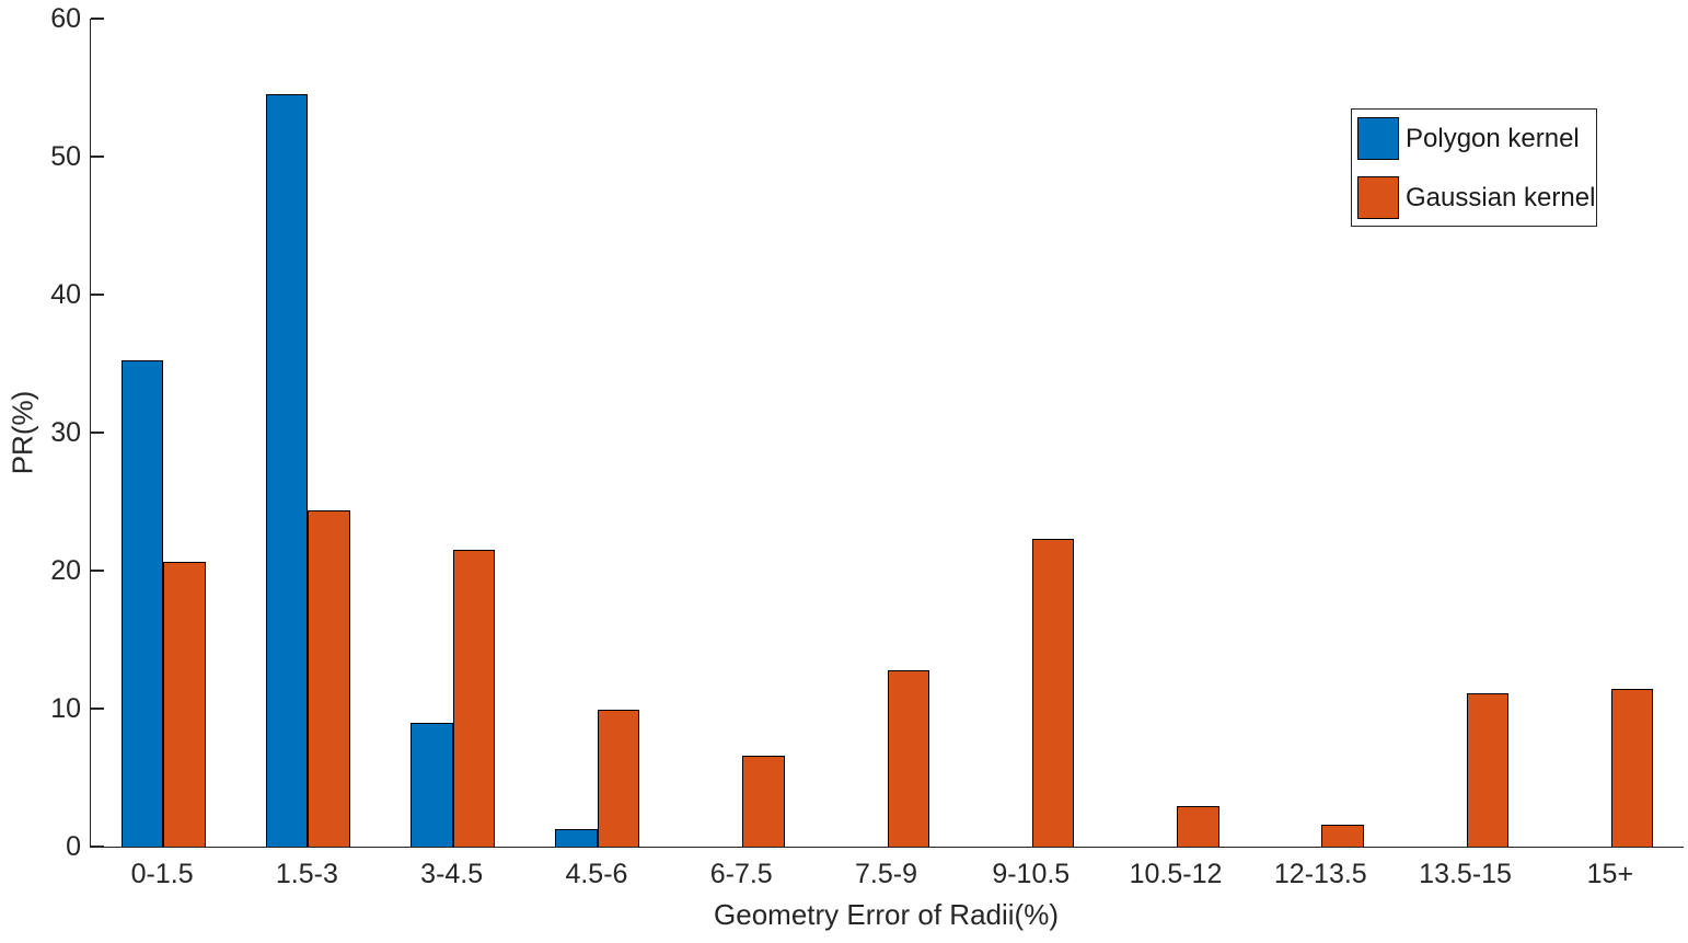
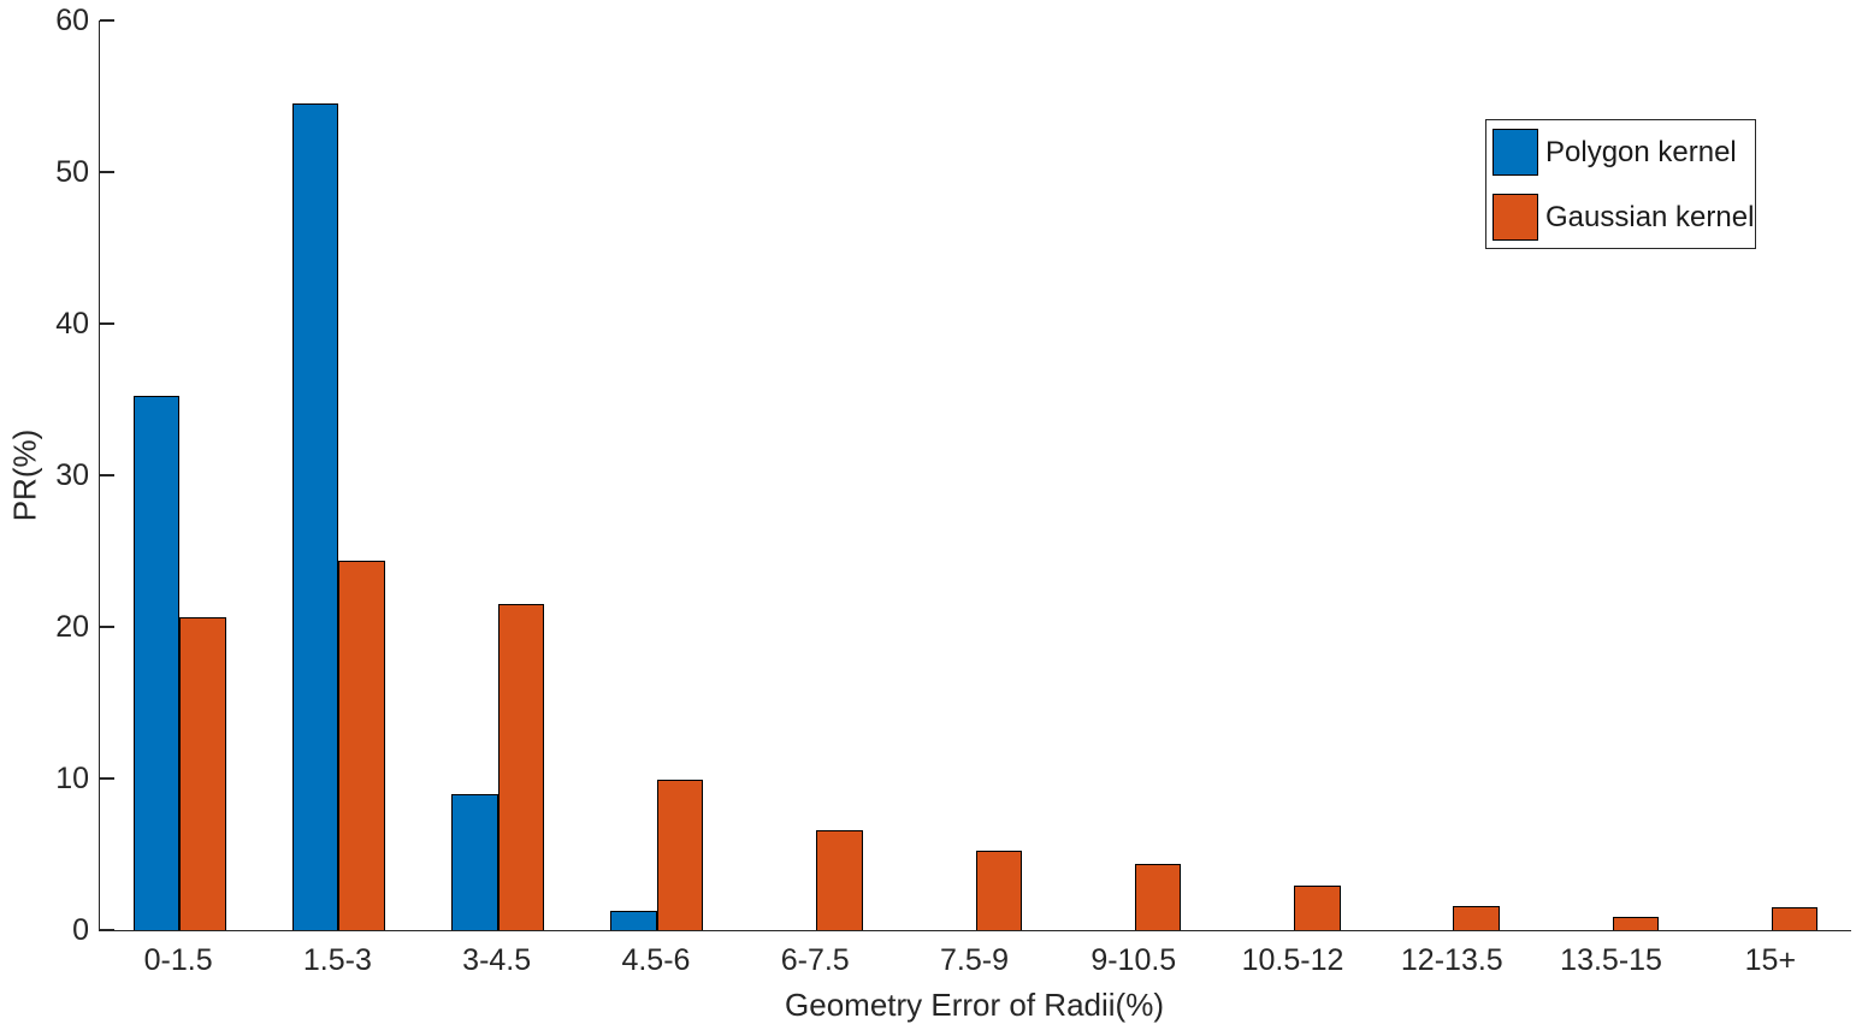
Gaussian kernel/7.5-9: 12.8 -> 5.2
Gaussian kernel/9-10.5: 22.3 -> 4.4
Gaussian kernel/13.5-15: 11.1 -> 0.9
Gaussian kernel/15+: 11.4 -> 1.5
